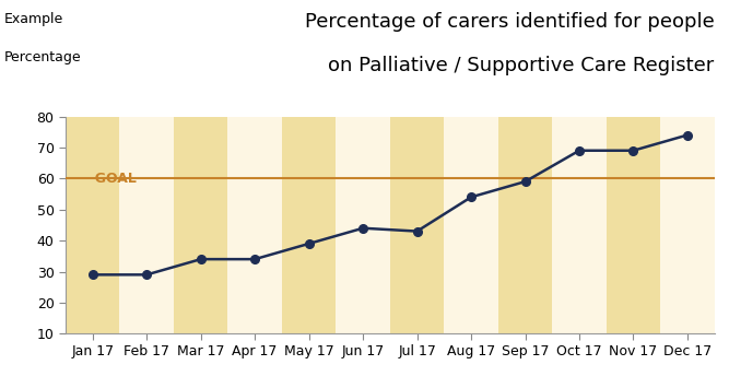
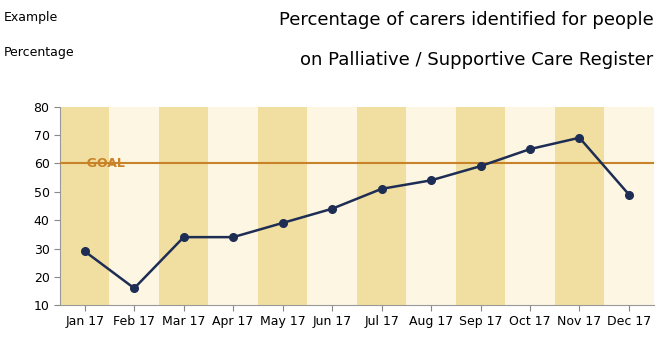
Feb 17: 29 -> 16
Jul 17: 43 -> 51
Oct 17: 69 -> 65
Dec 17: 74 -> 49
